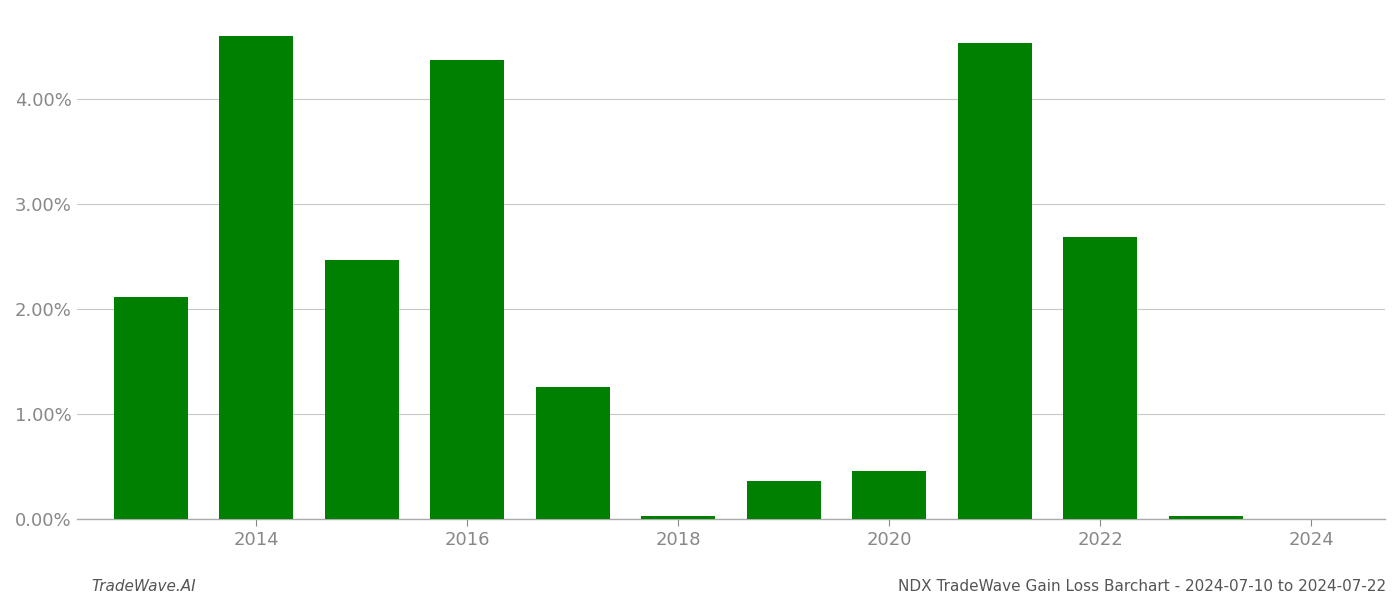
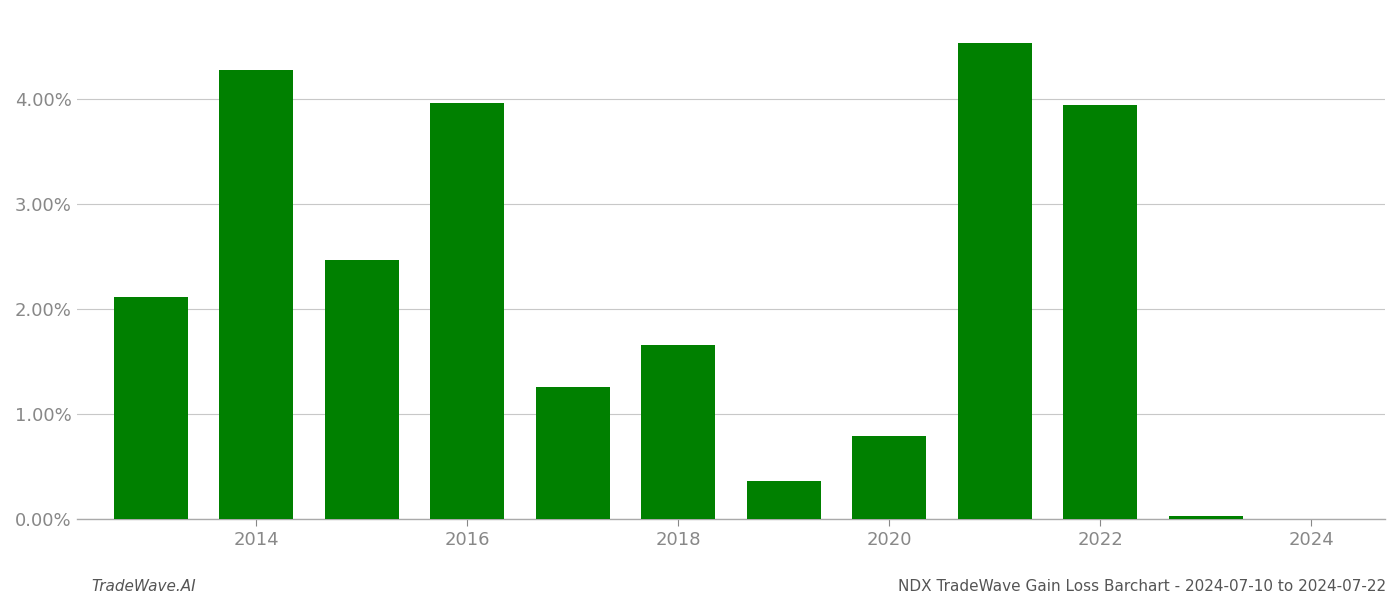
2014: 4.60% -> 4.28%
2016: 4.37% -> 3.96%
2018: 0.03% -> 1.66%
2020: 0.46% -> 0.79%
2022: 2.69% -> 3.94%
